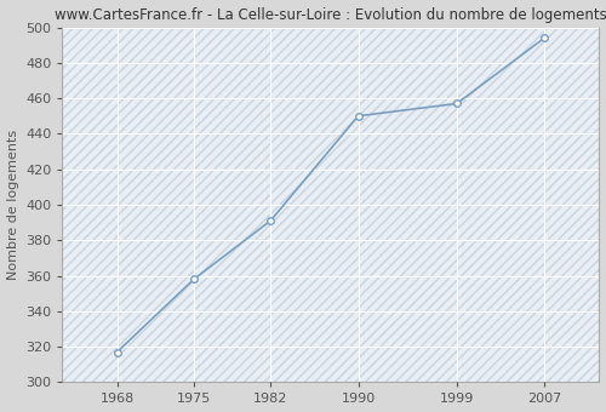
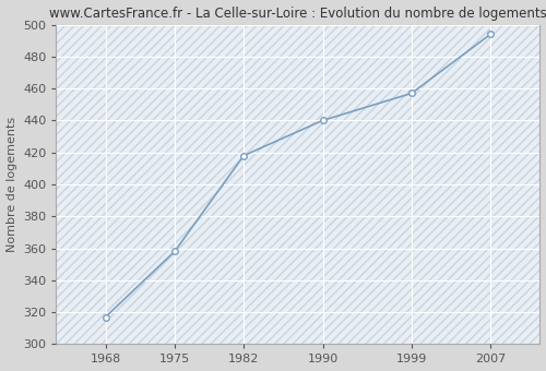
1982: 391 -> 418
1990: 450 -> 440
